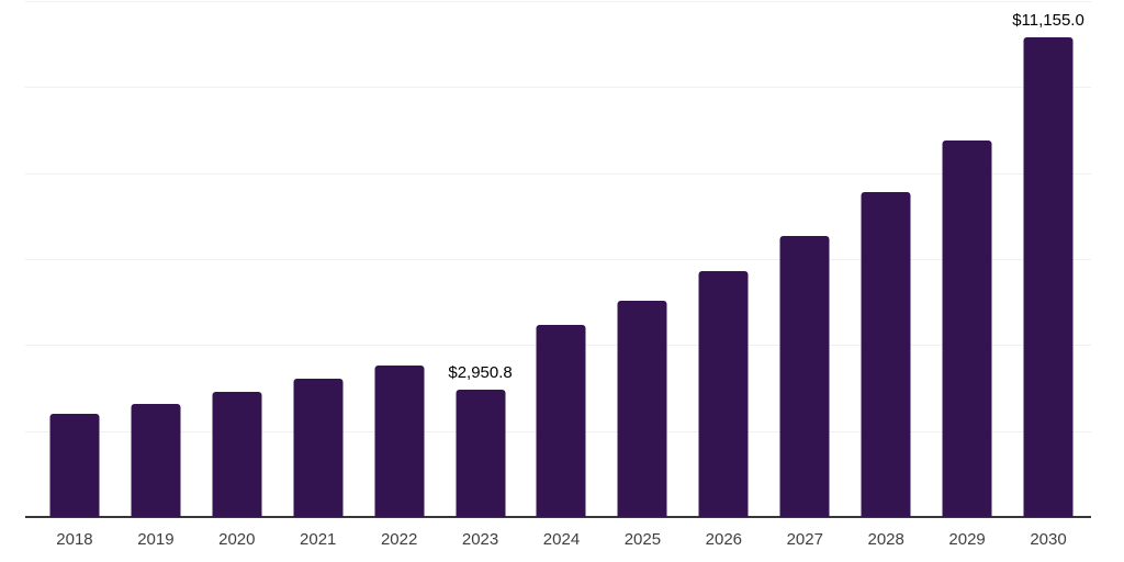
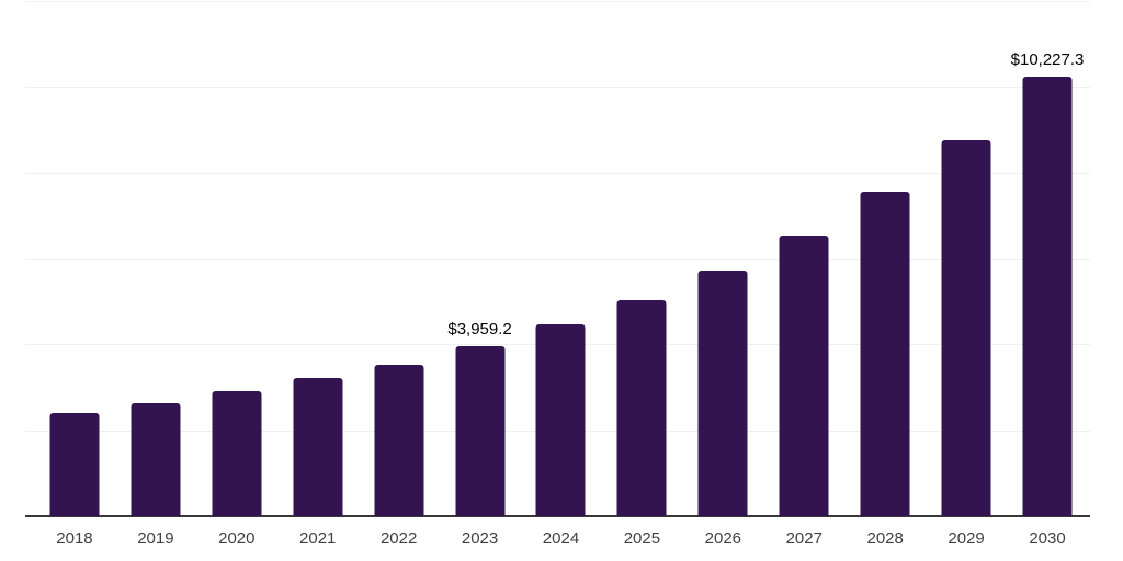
2023: $2,950.8 -> $3,959.2
2030: $11,155.0 -> $10,227.3
